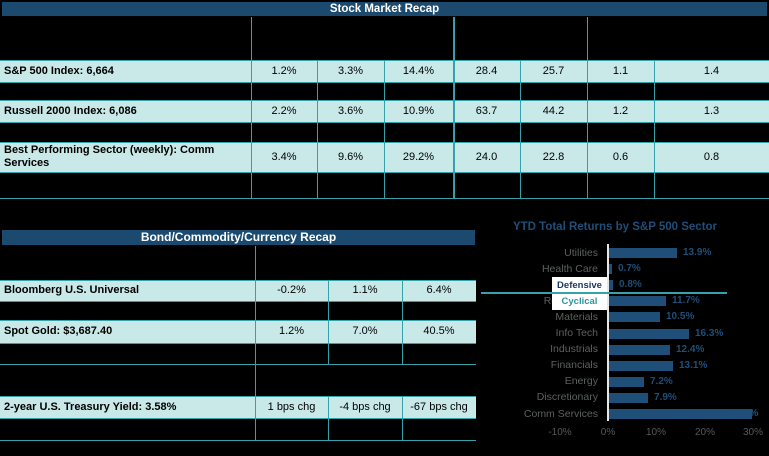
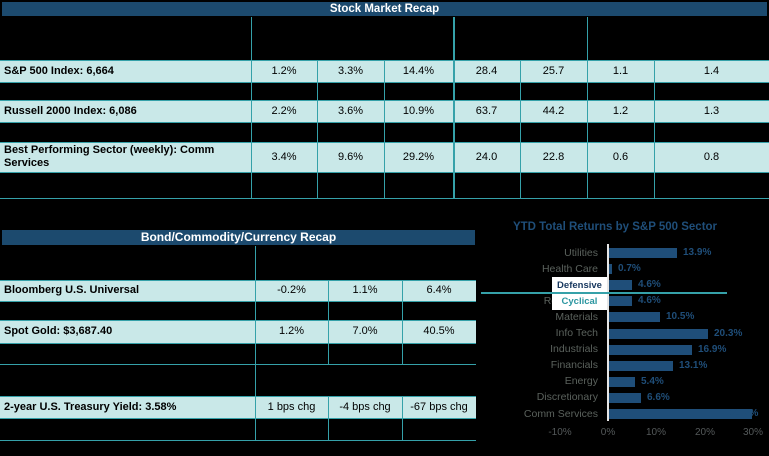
Staples: 0.8% -> 4.6%
Real Estate: 11.7% -> 4.6%
Info Tech: 16.3% -> 20.3%
Industrials: 12.4% -> 16.9%
Energy: 7.2% -> 5.4%
Discretionary: 7.9% -> 6.6%
